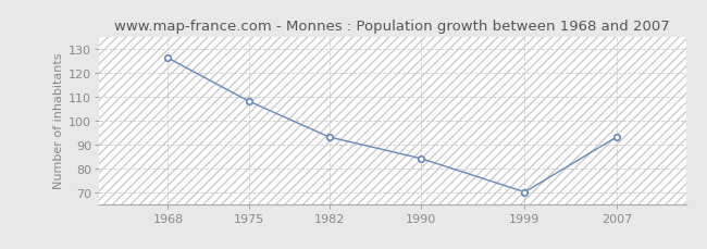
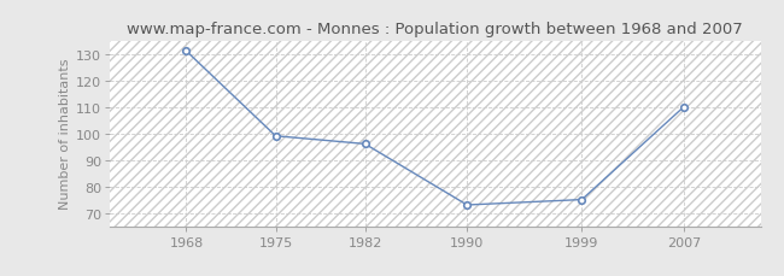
1968: 126 -> 131
1975: 108 -> 99
1982: 93 -> 96
1990: 84 -> 73
1999: 70 -> 75
2007: 93 -> 110
